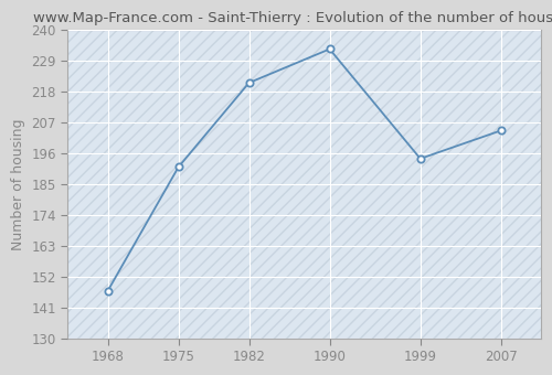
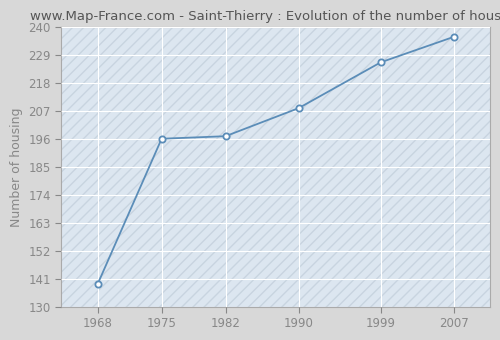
1968: 147 -> 139
1975: 191 -> 196
1982: 221 -> 197
1990: 233 -> 208
1999: 194 -> 226
2007: 204 -> 236
